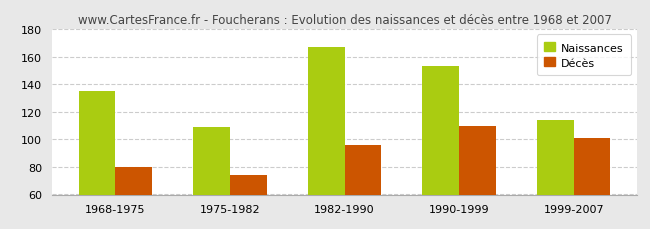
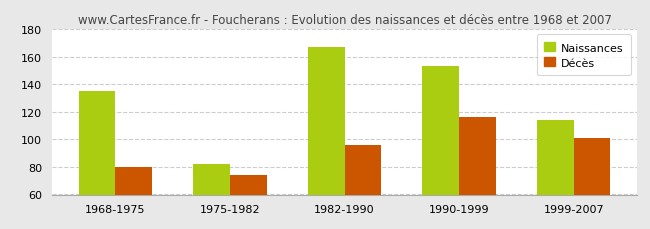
Naissances/1975-1982: 109 -> 82
Décès/1990-1999: 110 -> 116
